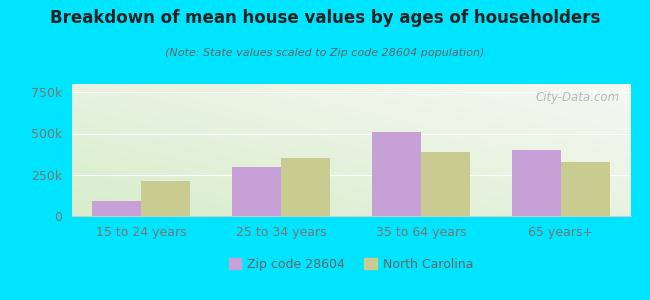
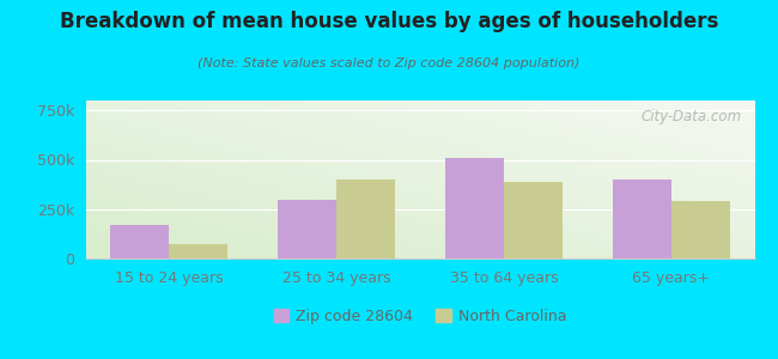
Zip code 28604/15 to 24 years: 90k -> 170k
North Carolina/15 to 24 years: 220k -> 70k
North Carolina/25 to 34 years: 350k -> 400k
North Carolina/65 years+: 330k -> 290k
